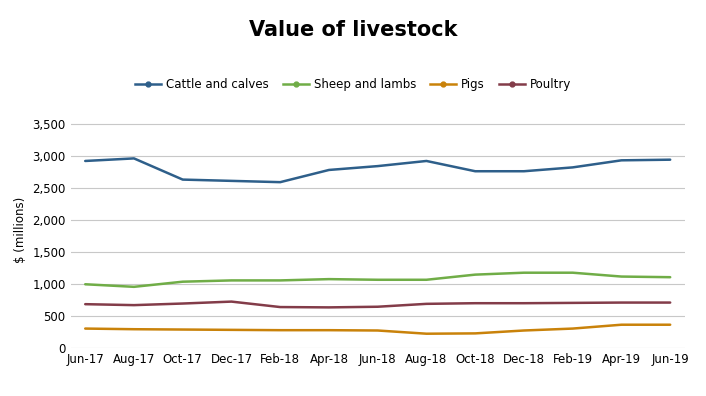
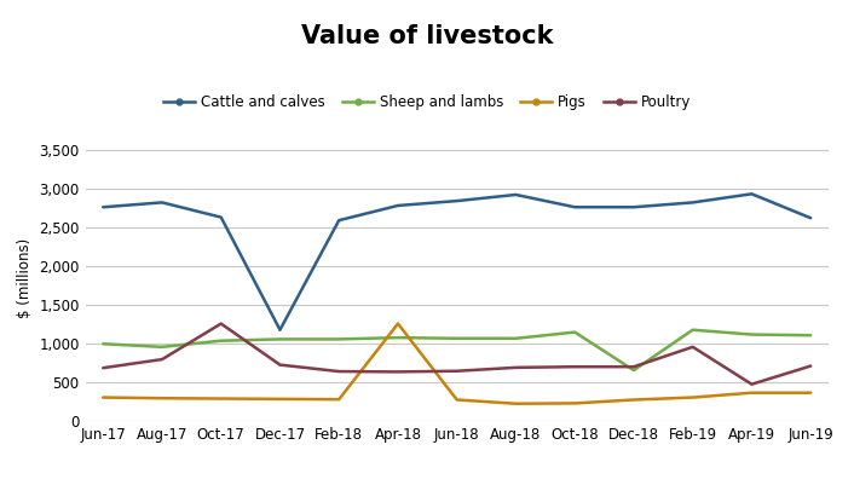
Cattle and calves/Jun-17: 2,920 -> 2,760
Cattle and calves/Aug-17: 2,960 -> 2,820
Poultry/Aug-17: 680 -> 800
Poultry/Oct-17: 700 -> 1,260
Cattle and calves/Dec-17: 2,610 -> 1,180
Pigs/Apr-18: 280 -> 1,260
Sheep and lambs/Dec-18: 1,180 -> 660
Poultry/Feb-19: 710 -> 960
Poultry/Apr-19: 720 -> 480
Cattle and calves/Jun-19: 2,940 -> 2,620
